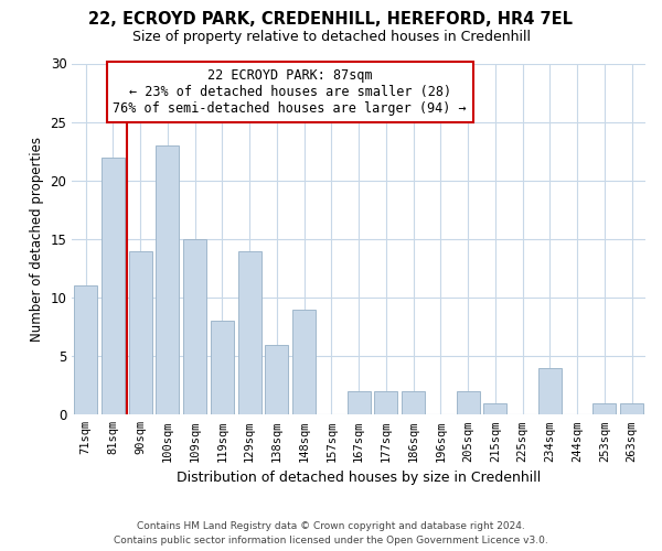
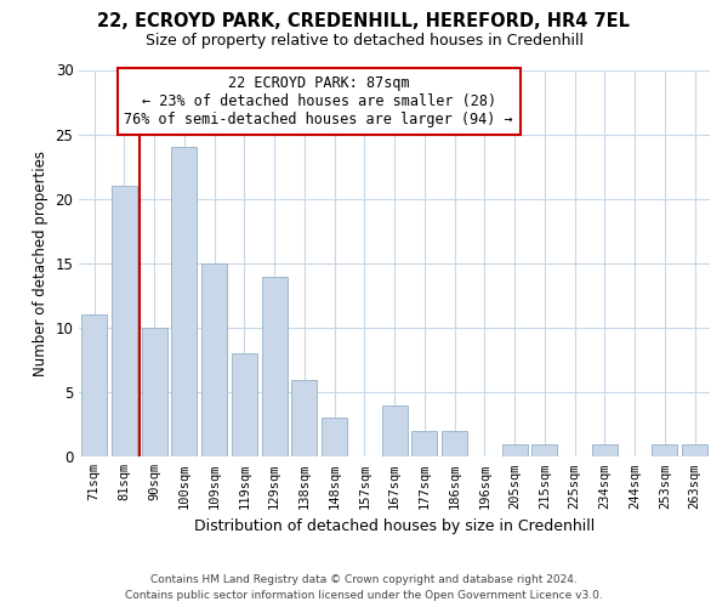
81sqm: 22 -> 21
90sqm: 14 -> 10
100sqm: 23 -> 24
148sqm: 9 -> 3
167sqm: 2 -> 4
205sqm: 2 -> 1
234sqm: 4 -> 1
